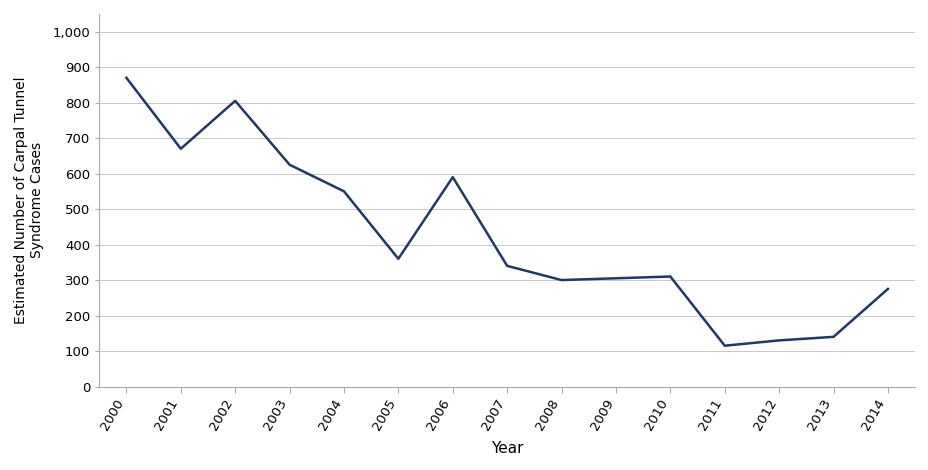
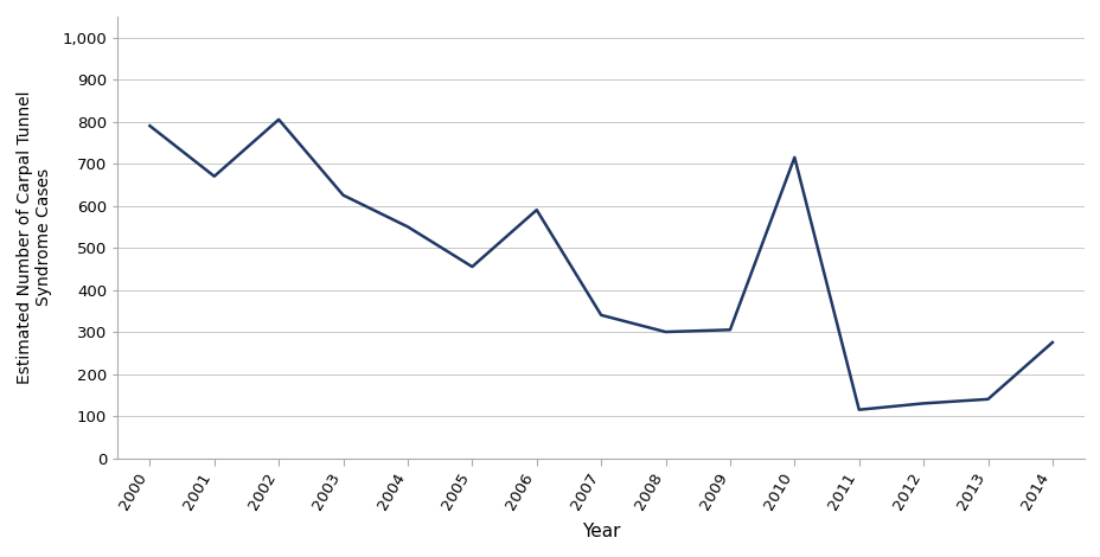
2000: 870 -> 790
2005: 360 -> 455
2010: 310 -> 715
